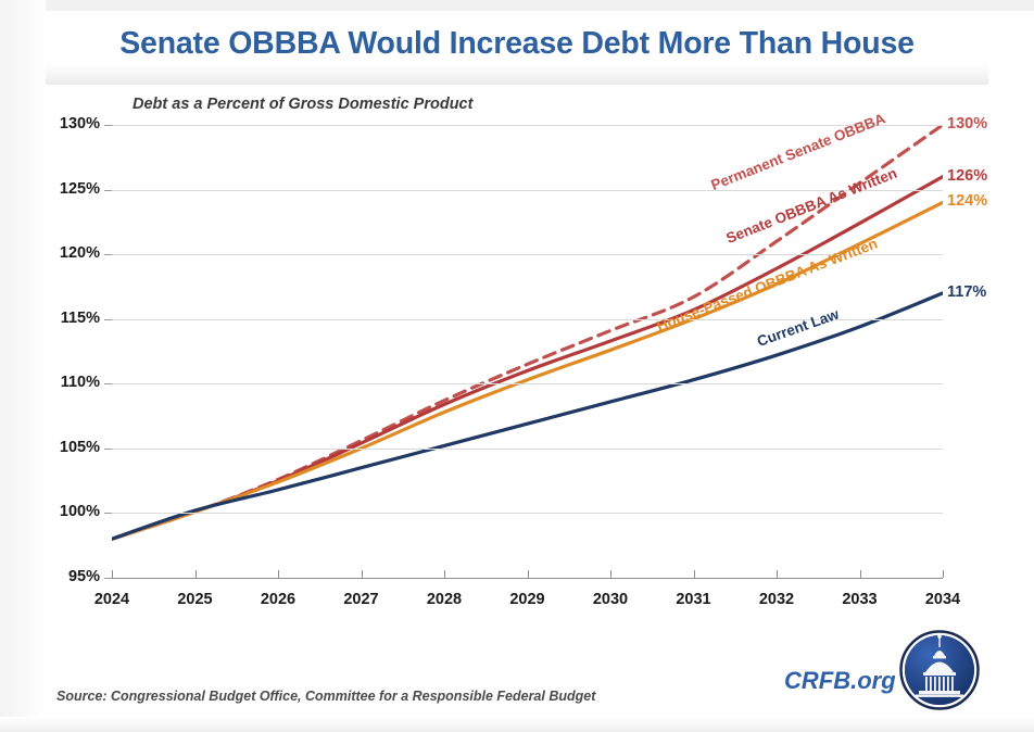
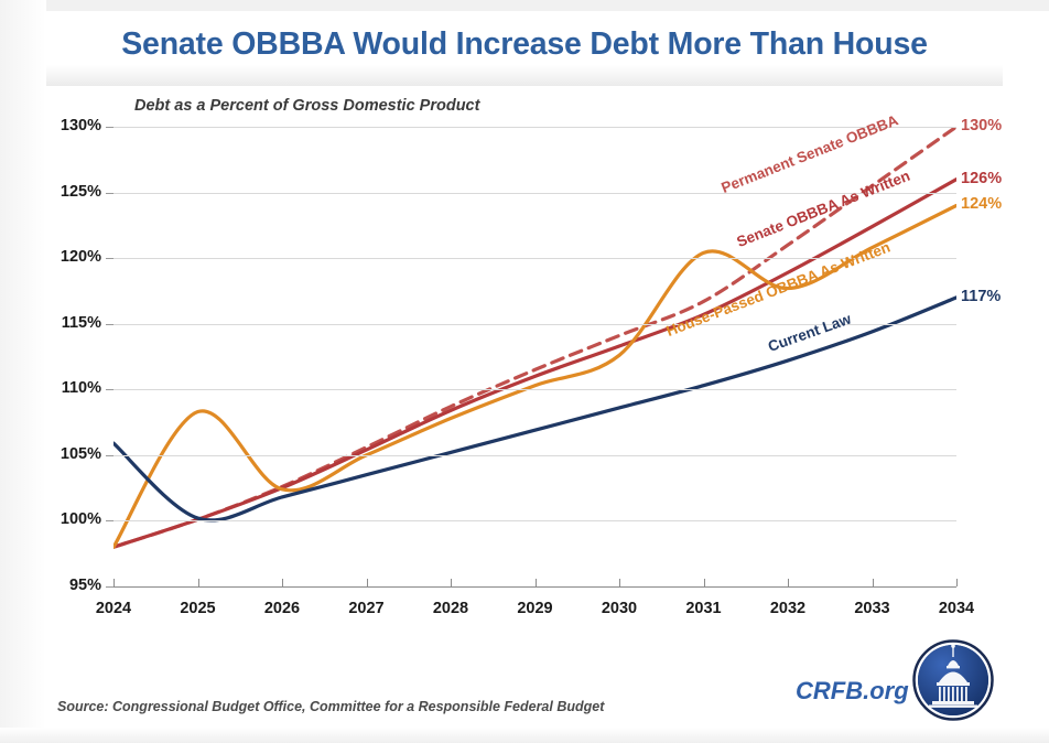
Current Law/2024: 98.0% -> 105.9%
House-Passed OBBBA As Written/2025: 100.1% -> 108.3%
House-Passed OBBBA As Written/2031: 115.0% -> 120.4%
